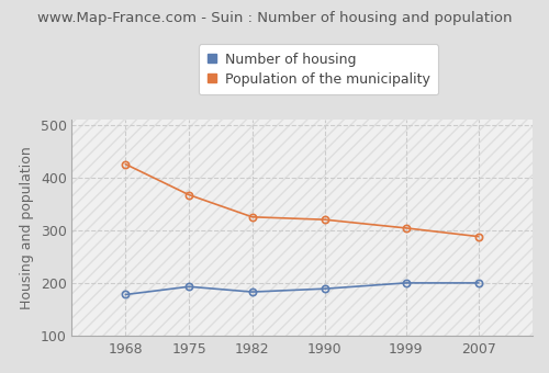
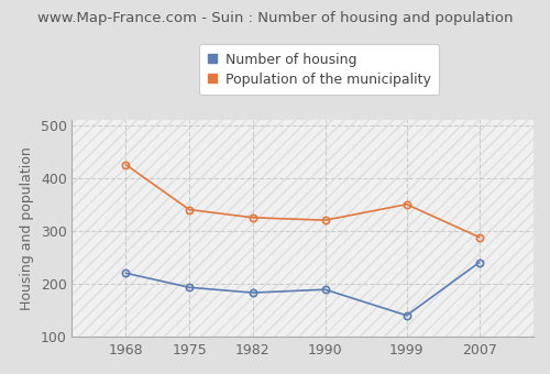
Number of housing/1968: 178 -> 220
Population of the municipality/1975: 367 -> 340
Number of housing/1999: 200 -> 140
Population of the municipality/1999: 304 -> 350
Number of housing/2007: 200 -> 240
